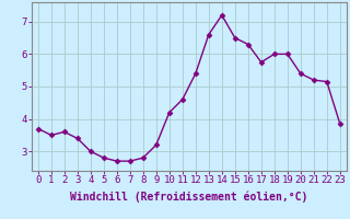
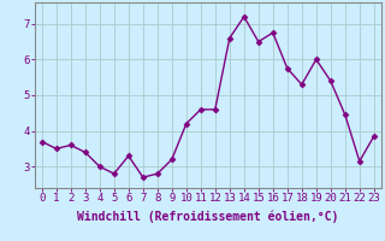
6: 2.70 -> 3.30
12: 5.40 -> 4.60
16: 6.30 -> 6.75
18: 6.00 -> 5.30
21: 5.20 -> 4.45
22: 5.15 -> 3.15
